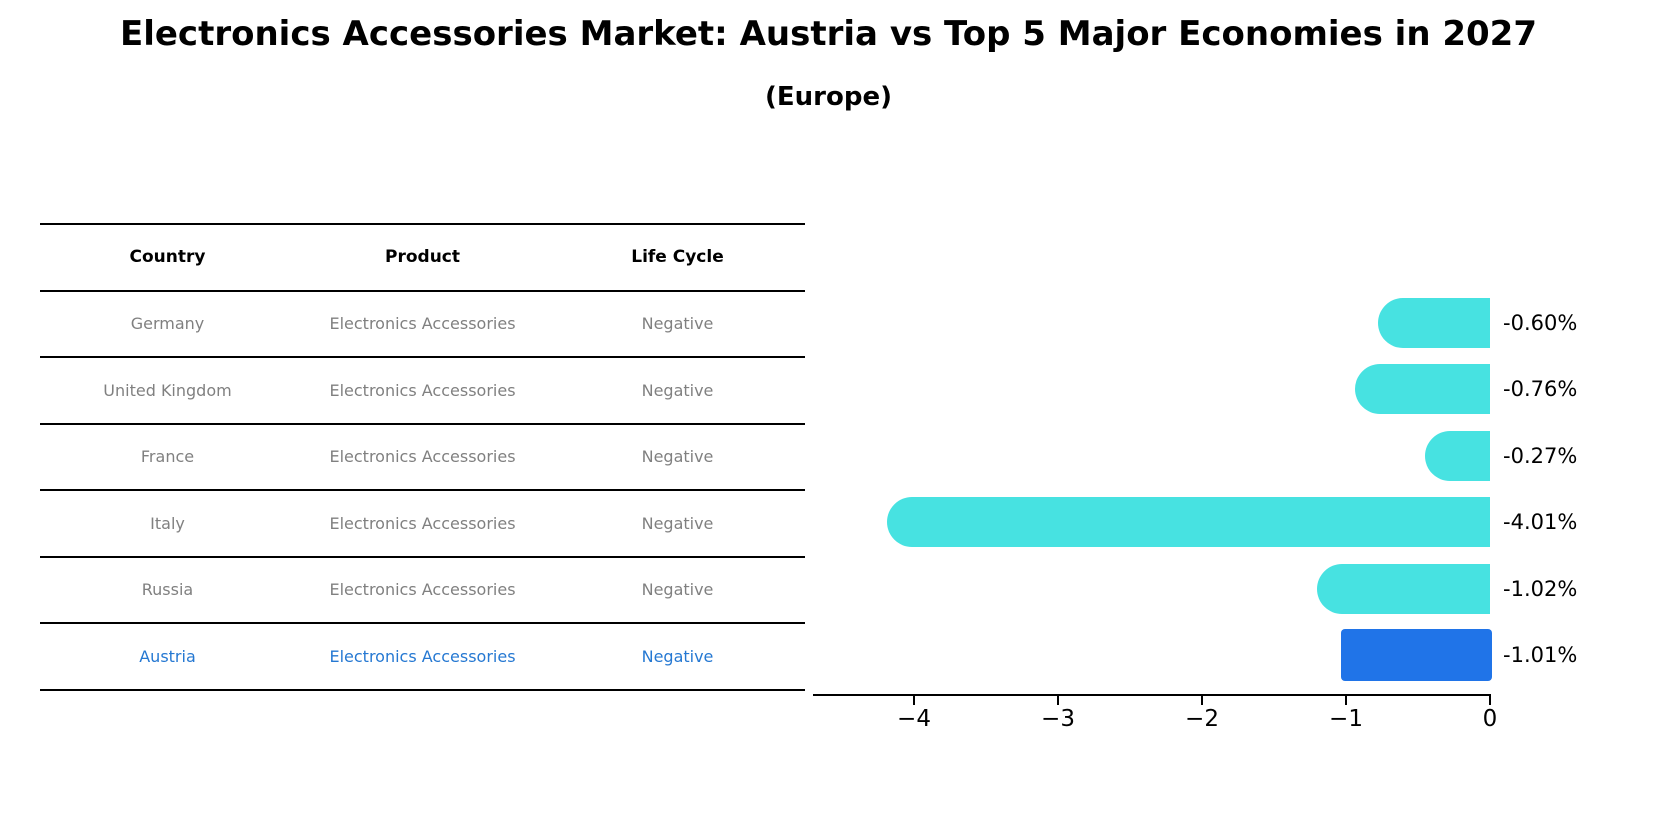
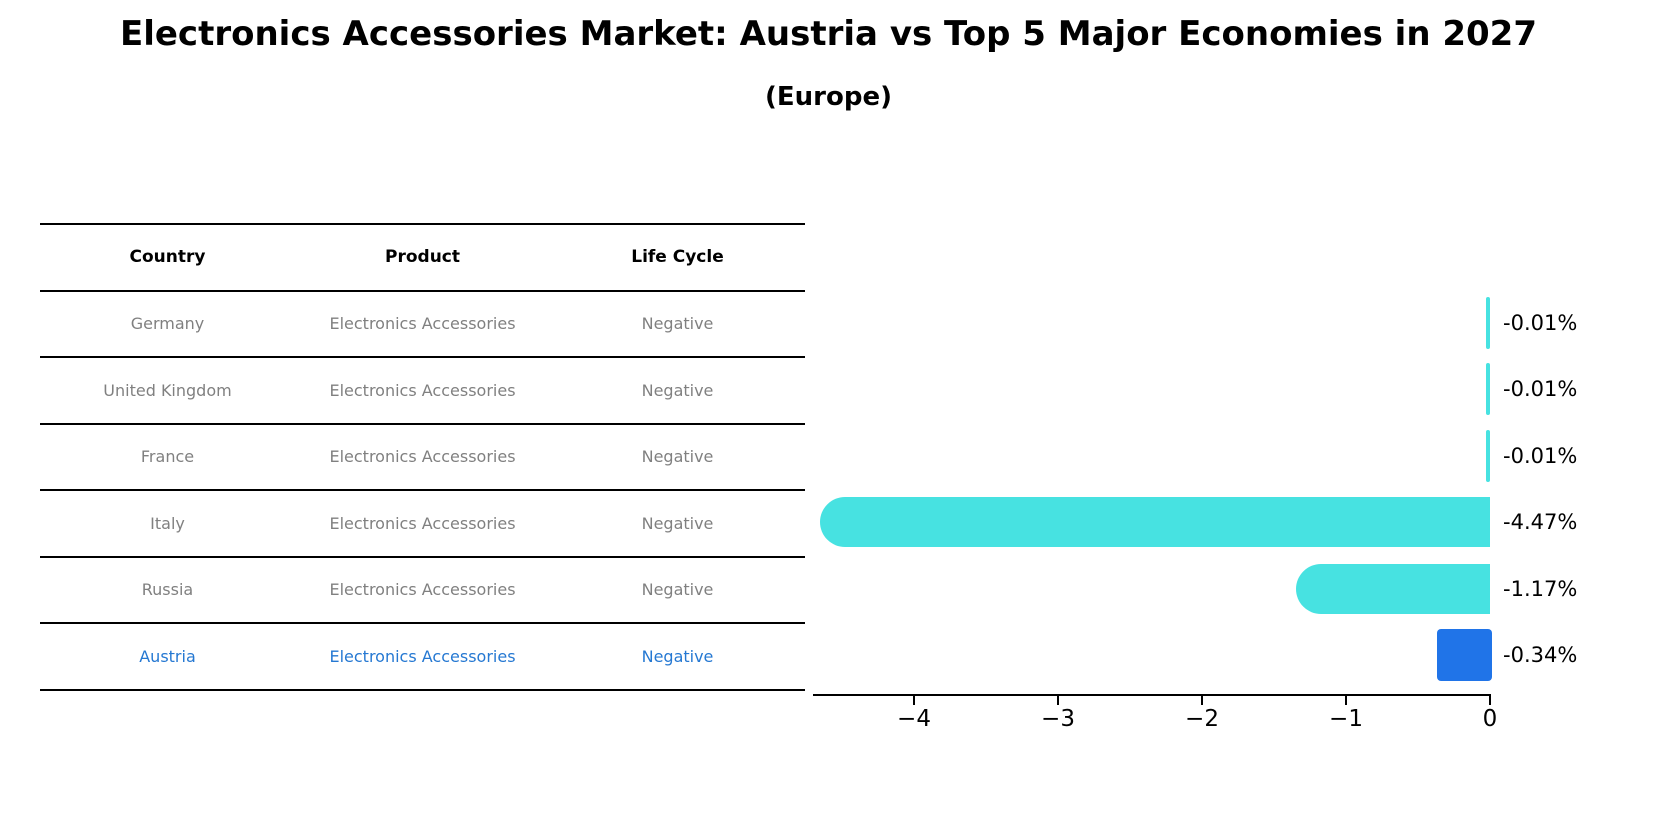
Germany: -0.60% -> -0.01%
United Kingdom: -0.76% -> -0.01%
France: -0.27% -> -0.01%
Italy: -4.01% -> -4.47%
Russia: -1.02% -> -1.17%
Austria: -1.01% -> -0.34%
